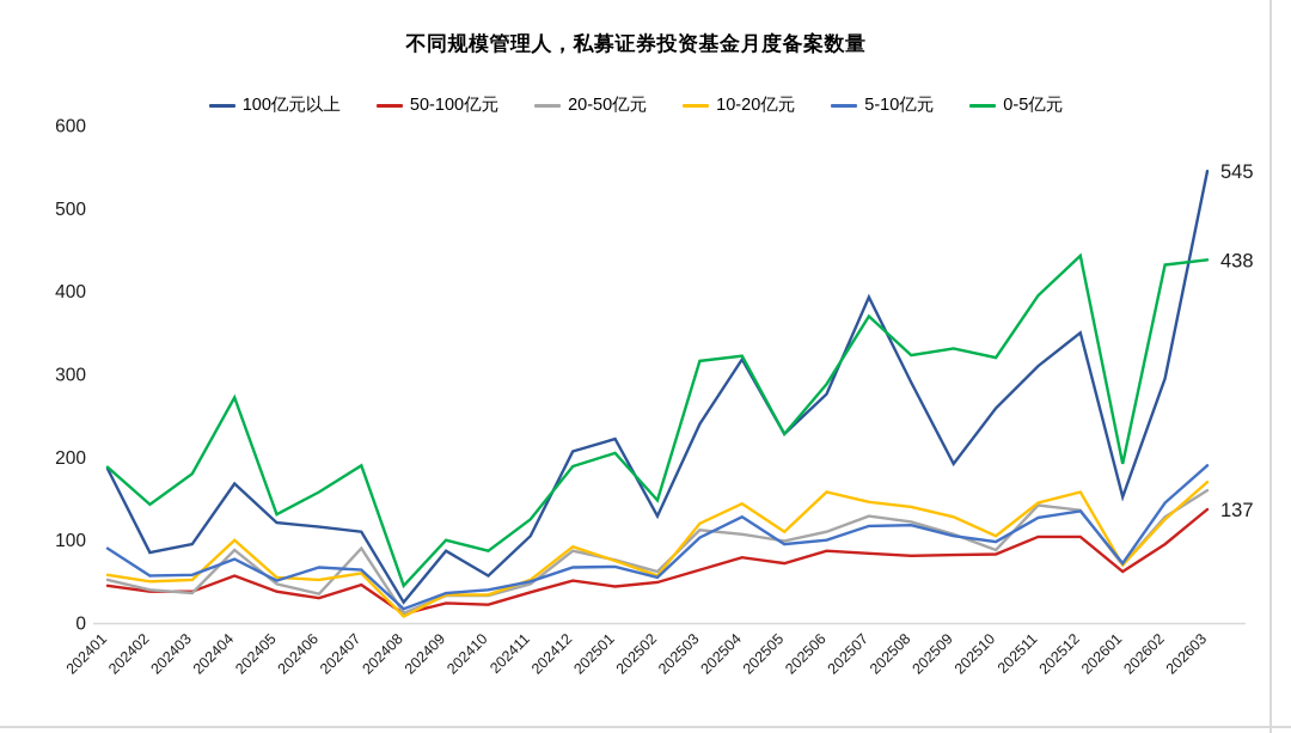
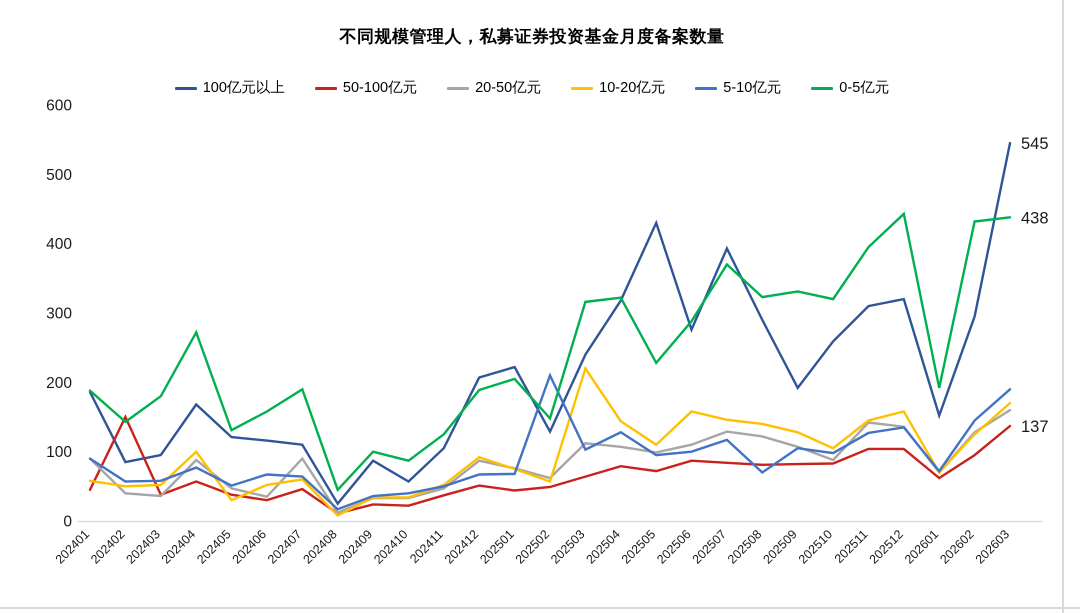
20-50亿元/202401: 50 -> 90
50-100亿元/202402: 40 -> 150
10-20亿元/202405: 60 -> 30
5-10亿元/202502: 60 -> 210
10-20亿元/202503: 120 -> 220
100亿元以上/202505: 230 -> 430
5-10亿元/202508: 120 -> 70
100亿元以上/202512: 350 -> 320
